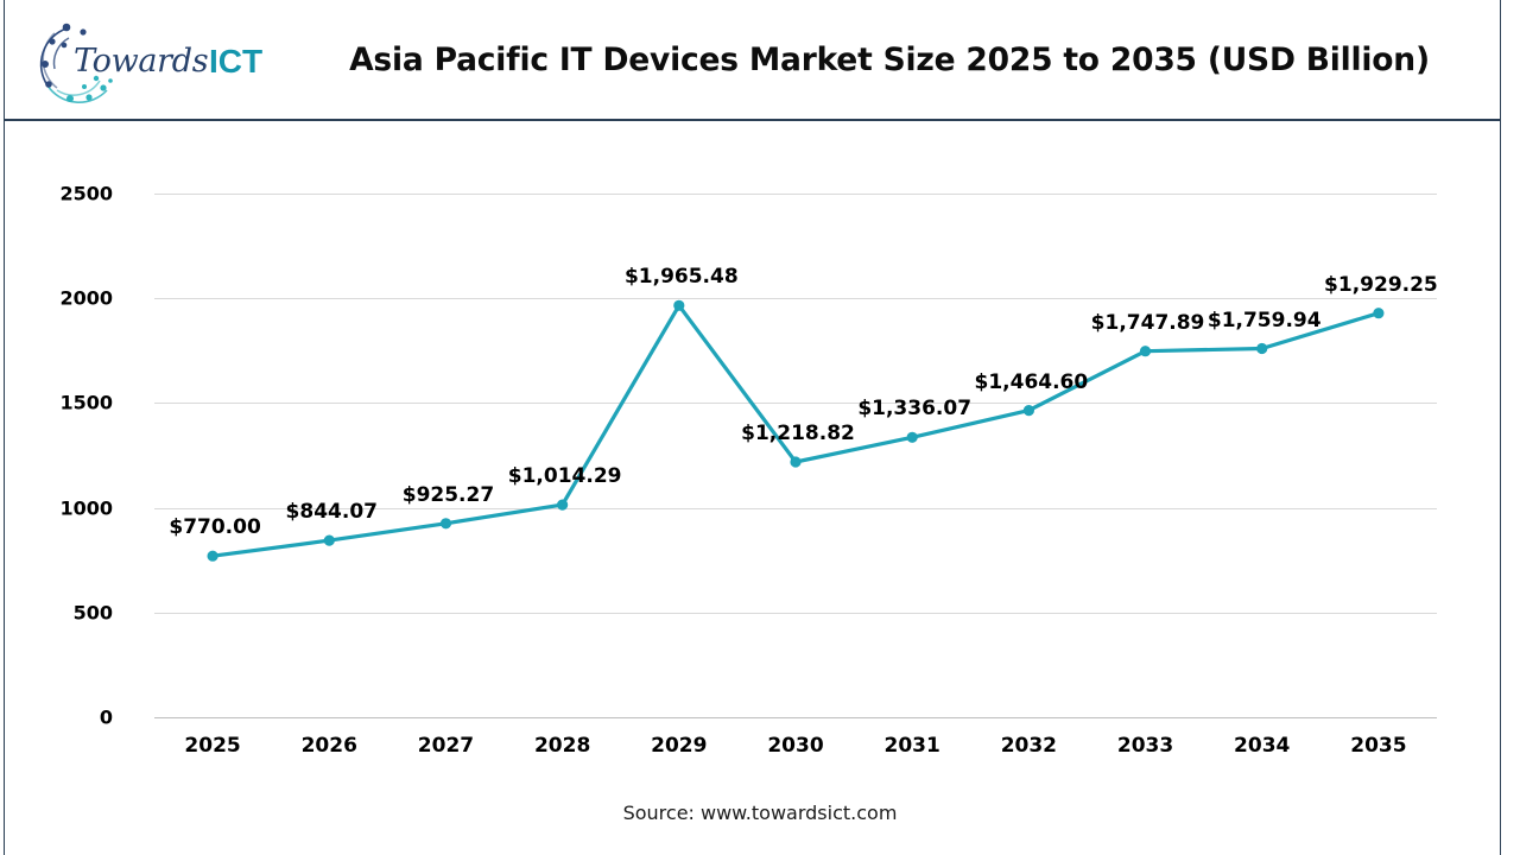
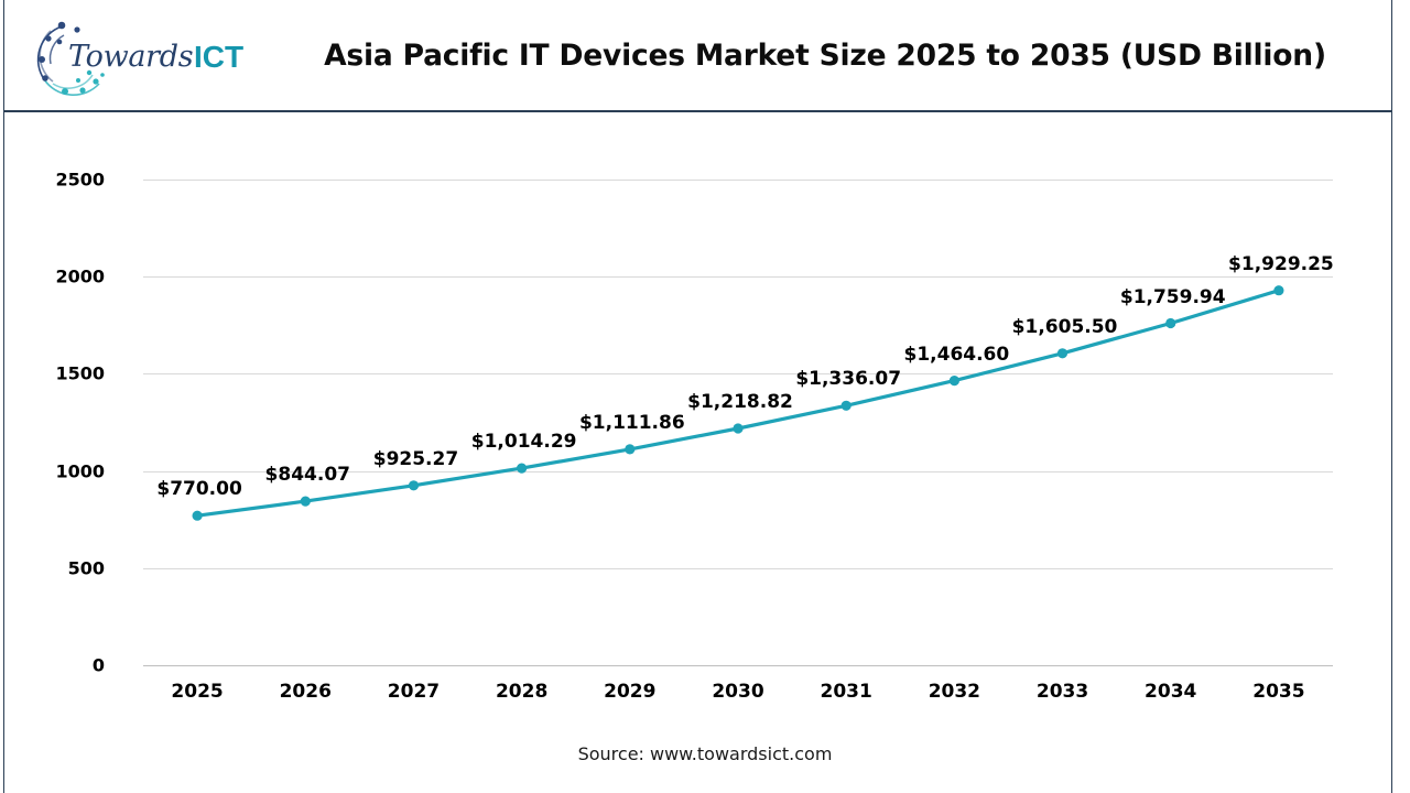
2029: $1,965.48 -> $1,111.86
2033: $1,747.89 -> $1,605.50
